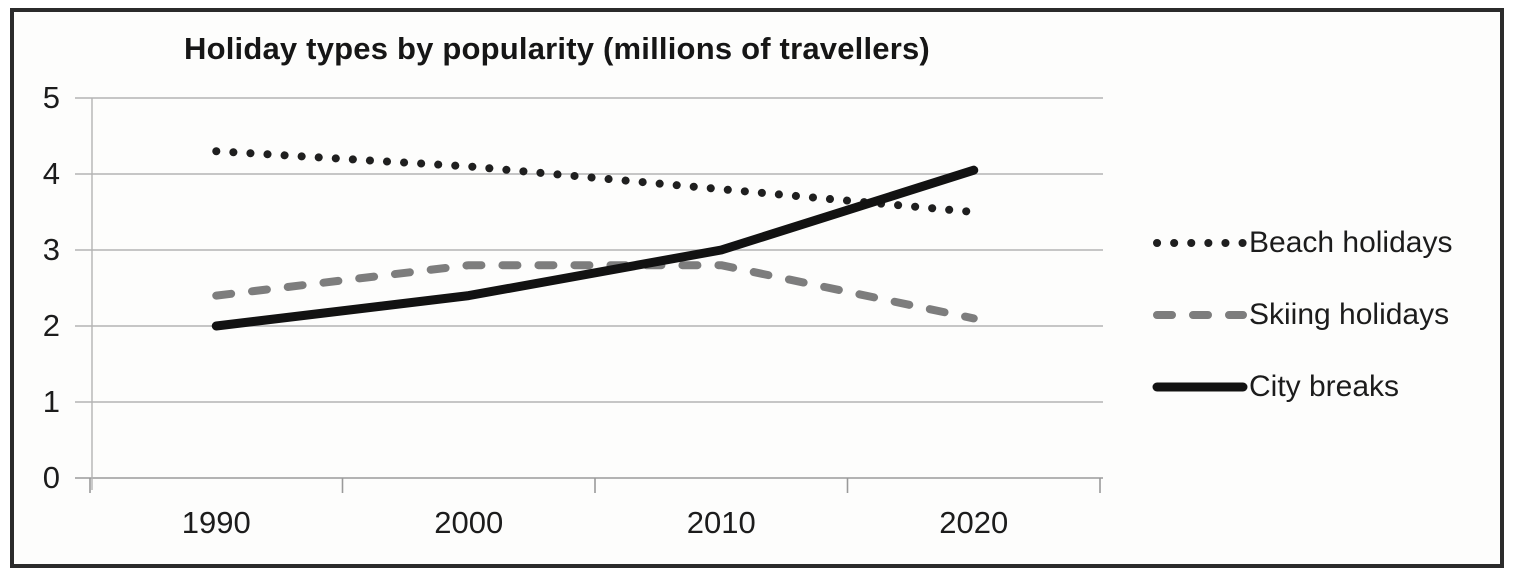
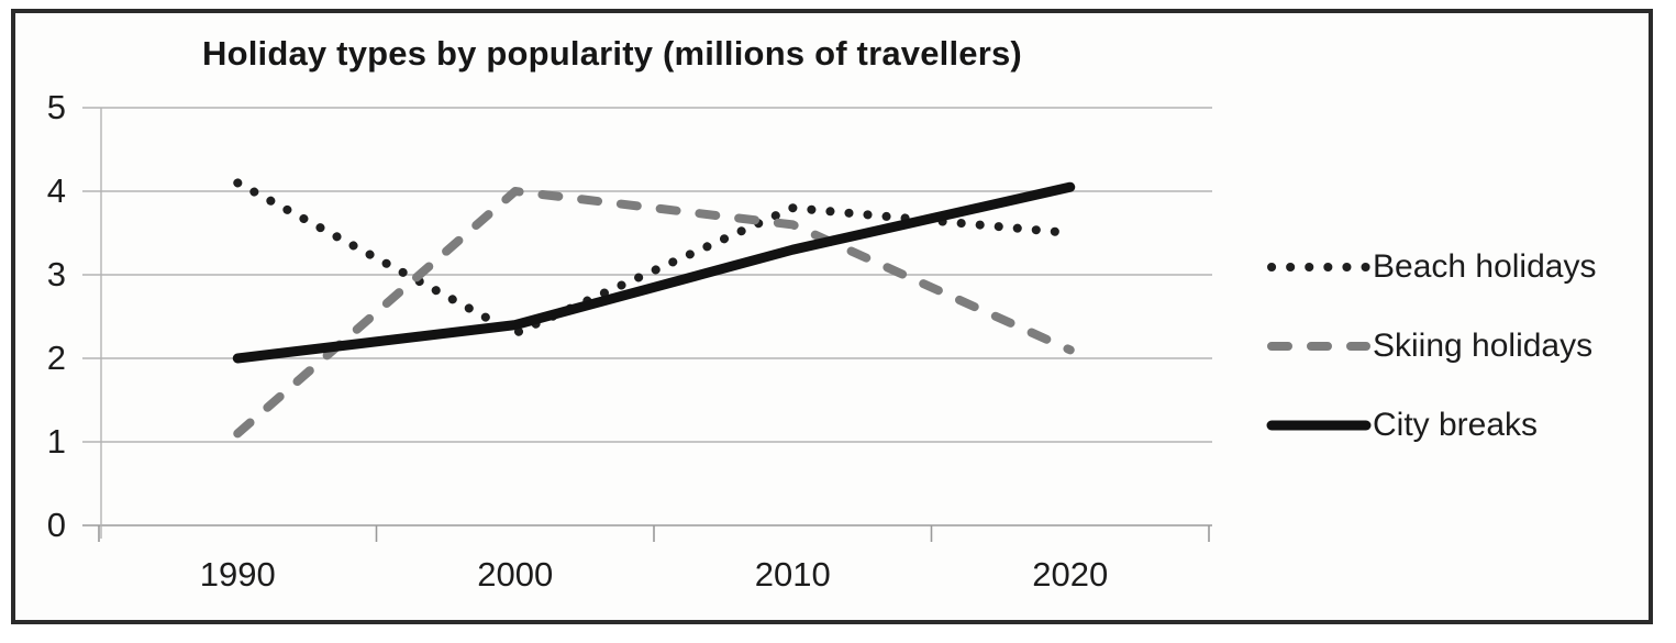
Beach holidays/1990: 4.3 -> 4.1
Skiing holidays/1990: 2.4 -> 1.1
Beach holidays/2000: 4.1 -> 2.3
Skiing holidays/2000: 2.8 -> 4.0
Skiing holidays/2010: 2.8 -> 3.6
City breaks/2010: 3.0 -> 3.3
